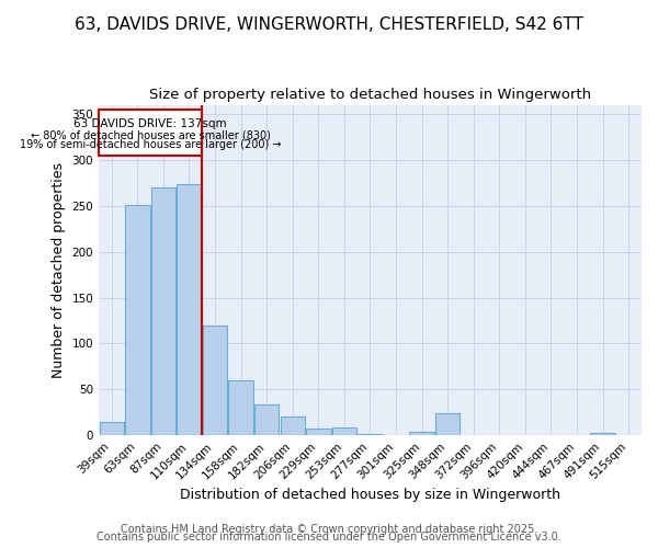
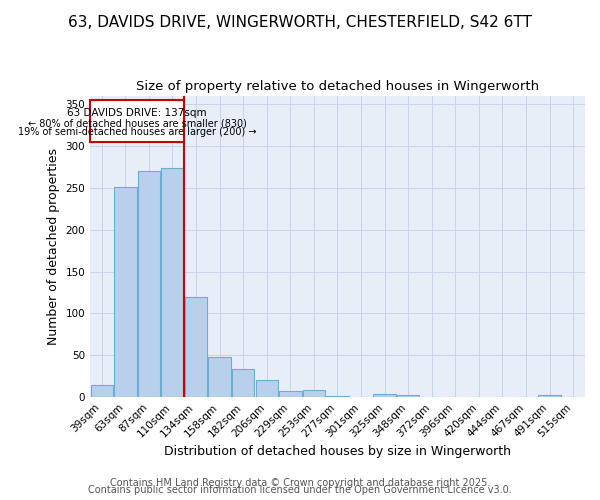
158sqm: 60 -> 48
348sqm: 24 -> 3
